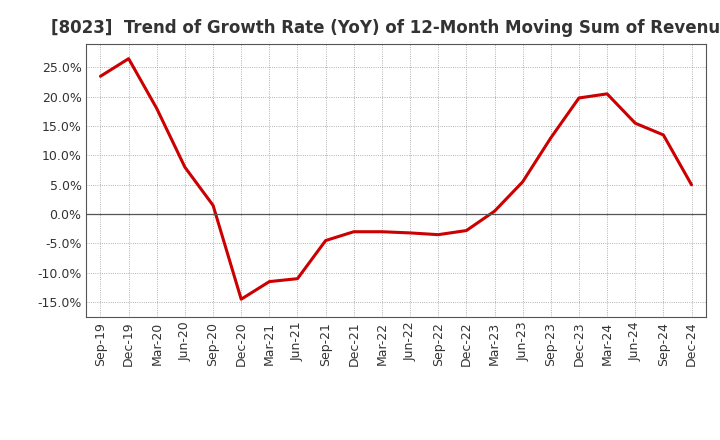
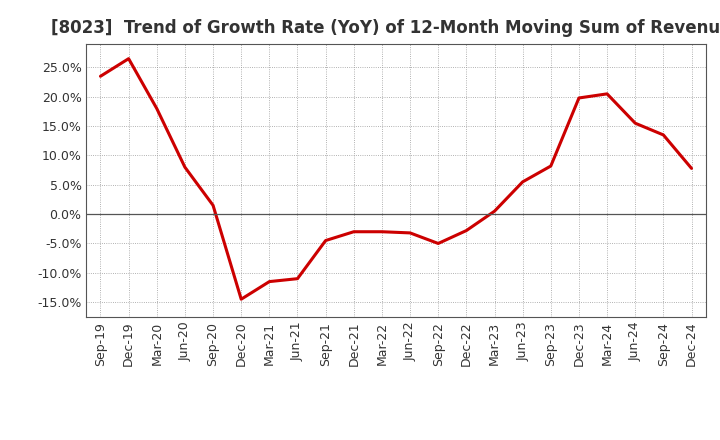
Sep-22: -3.5% -> -5.0%
Sep-23: 13.0% -> 8.2%
Dec-24: 5.0% -> 7.8%
